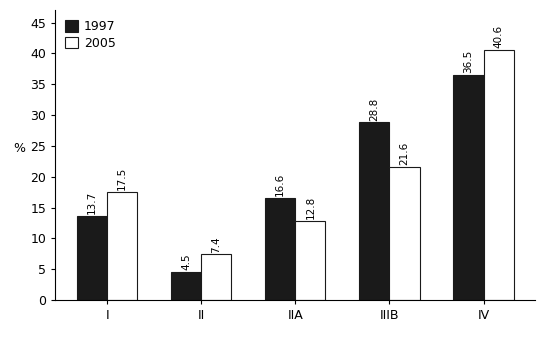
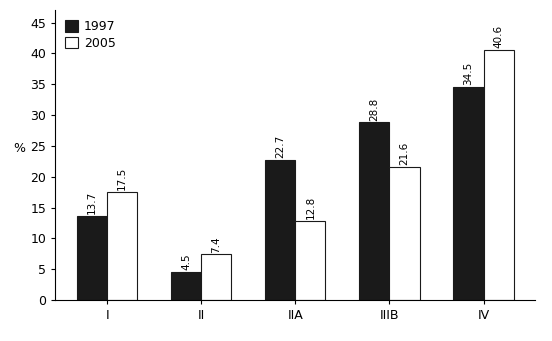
1997/IIA: 16.6 -> 22.7
1997/IV: 36.5 -> 34.5
